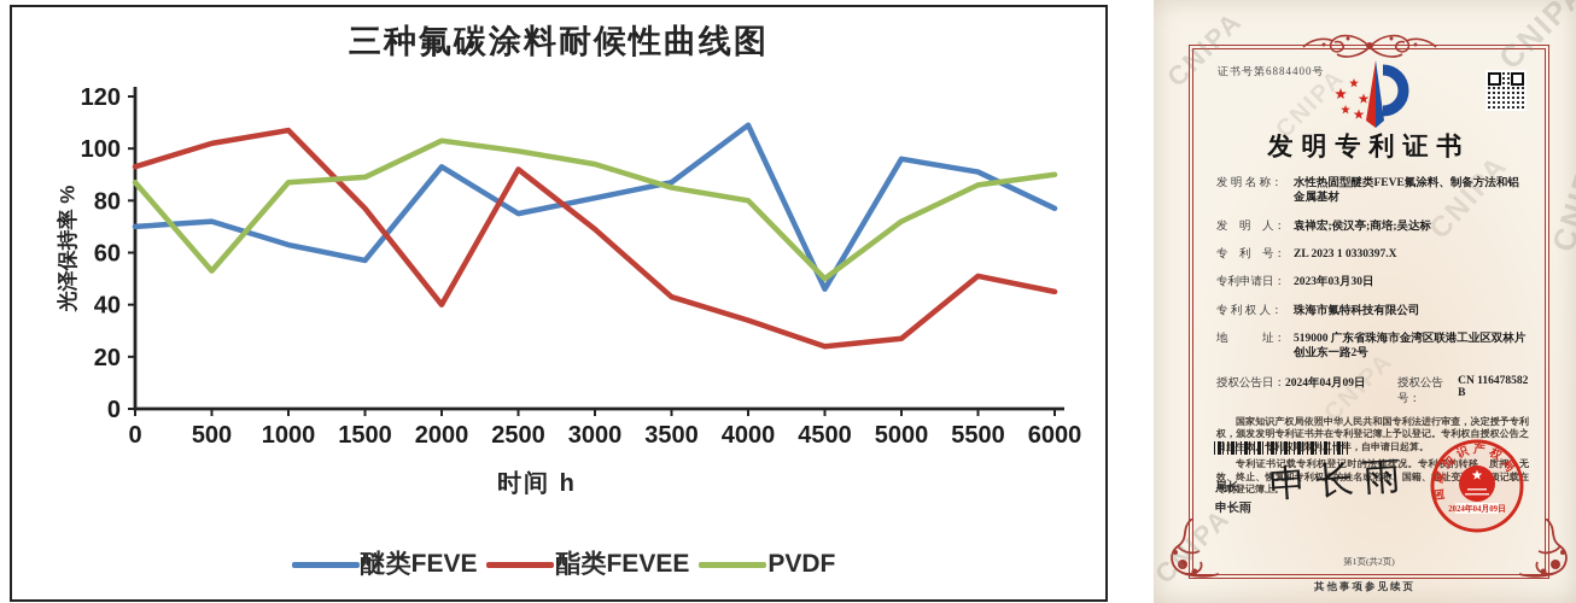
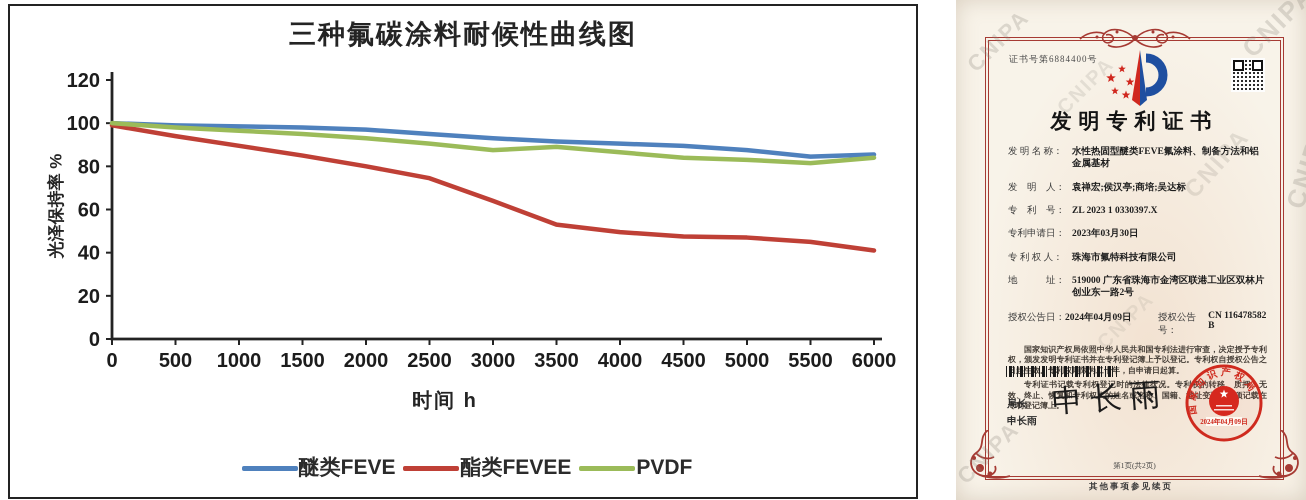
醚类FEVE/0: 70 -> 100
酯类FEVEE/0: 93 -> 99
PVDF/0: 87 -> 100
醚类FEVE/500: 72 -> 99
酯类FEVEE/500: 102 -> 94
PVDF/500: 53 -> 98
醚类FEVE/1000: 63 -> 98
酯类FEVEE/1000: 107 -> 90
PVDF/1000: 87 -> 96
醚类FEVE/1500: 57 -> 98
酯类FEVEE/1500: 77 -> 85
PVDF/1500: 89 -> 95
醚类FEVE/2000: 93 -> 97
酯类FEVEE/2000: 40 -> 80
PVDF/2000: 103 -> 93
醚类FEVE/2500: 75 -> 95
酯类FEVEE/2500: 92 -> 74
PVDF/2500: 99 -> 90
醚类FEVE/3000: 81 -> 93
酯类FEVEE/3000: 69 -> 64
PVDF/3000: 94 -> 88
醚类FEVE/3500: 87 -> 92
酯类FEVEE/3500: 43 -> 53
PVDF/3500: 85 -> 89
醚类FEVE/4000: 109 -> 90
酯类FEVEE/4000: 34 -> 50
PVDF/4000: 80 -> 86
醚类FEVE/4500: 46 -> 90
酯类FEVEE/4500: 24 -> 48
PVDF/4500: 50 -> 84
醚类FEVE/5000: 96 -> 88
酯类FEVEE/5000: 27 -> 47
PVDF/5000: 72 -> 83
醚类FEVE/5500: 91 -> 84
酯类FEVEE/5500: 51 -> 45
PVDF/5500: 86 -> 82
醚类FEVE/6000: 77 -> 86
酯类FEVEE/6000: 45 -> 41
PVDF/6000: 90 -> 84
